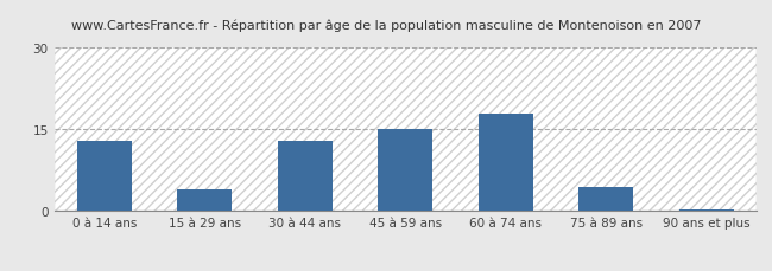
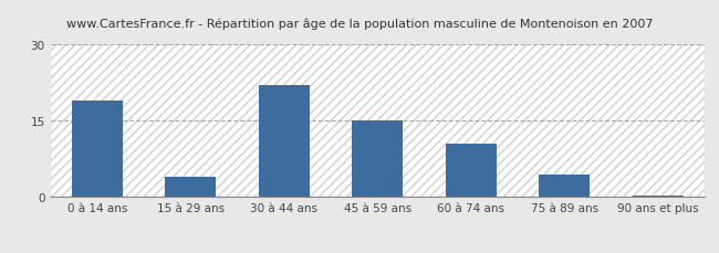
0 à 14 ans: 13.0 -> 19.0
30 à 44 ans: 13.0 -> 22.0
60 à 74 ans: 18.0 -> 10.5
